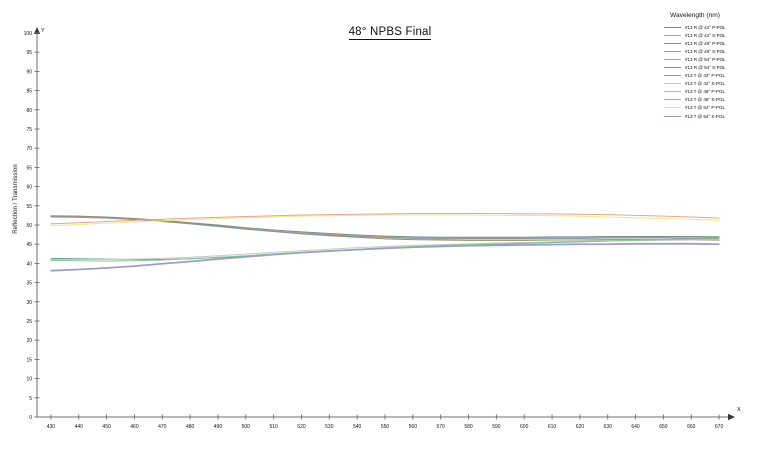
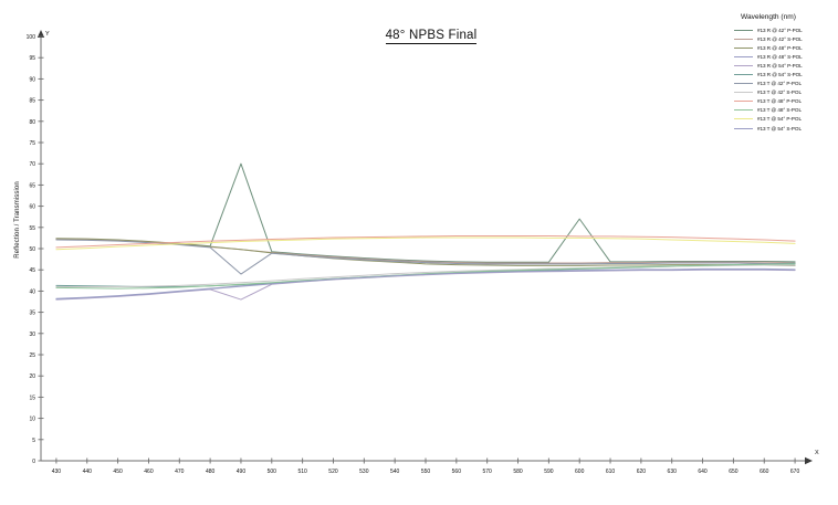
#13 R @ 42° P-POL/490: 50 -> 70
#13 R @ 54° P-POL/490: 41 -> 38
#13 T @ 42° P-POL/490: 50 -> 44
#13 R @ 42° P-POL/600: 47 -> 57
